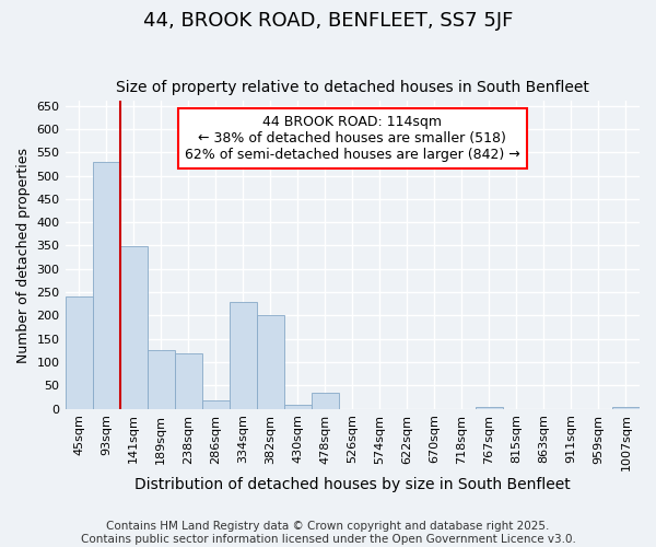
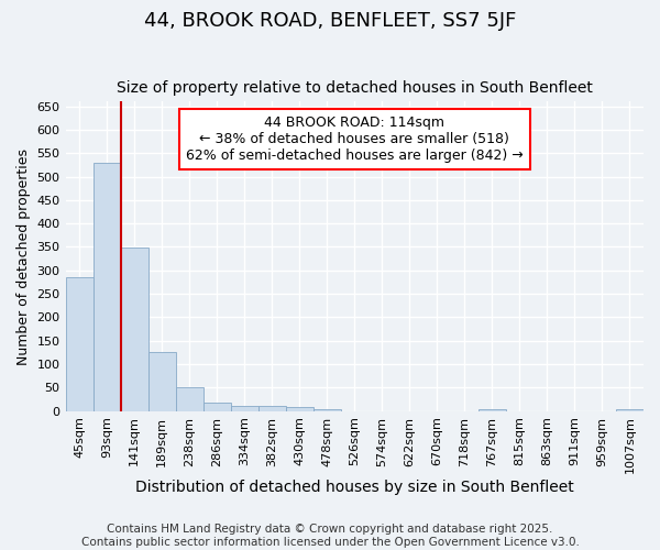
45sqm: 240 -> 285
238sqm: 120 -> 50
334sqm: 230 -> 10
382sqm: 200 -> 10
478sqm: 35 -> 4
